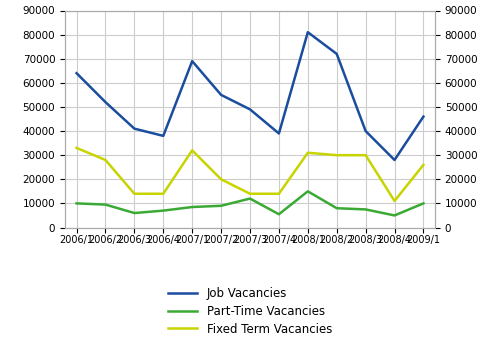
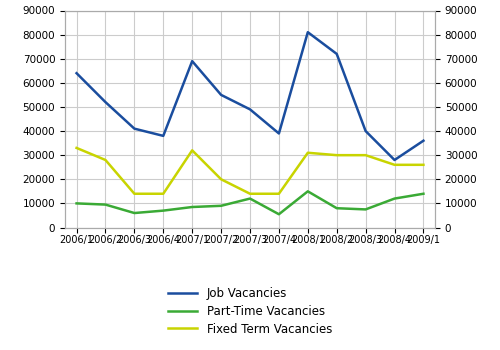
Part-Time Vacancies/2008/4: 5000 -> 12000
Fixed Term Vacancies/2008/4: 11000 -> 26000
Job Vacancies/2009/1: 46000 -> 36000
Part-Time Vacancies/2009/1: 10000 -> 14000
